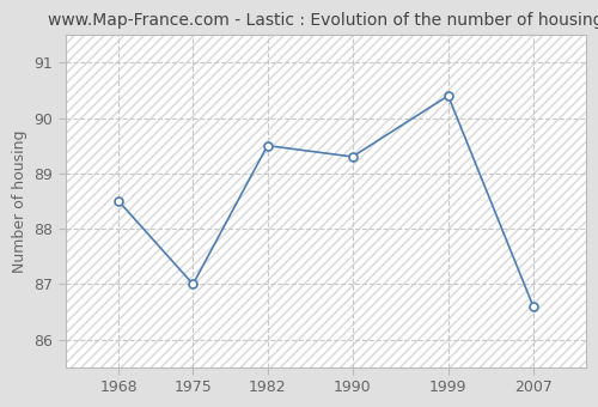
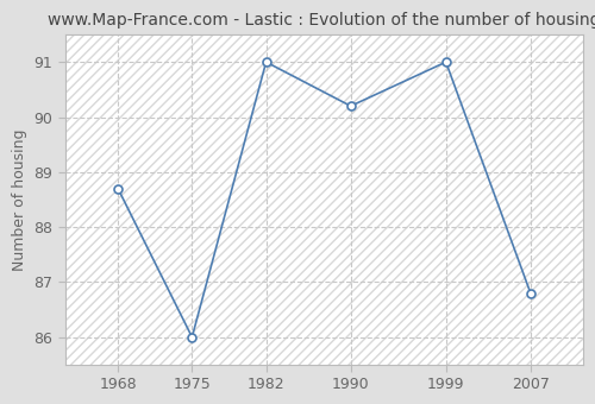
1968: 88.5 -> 88.7
1975: 87.0 -> 86.0
1982: 89.5 -> 91.0
1990: 89.3 -> 90.2
1999: 90.4 -> 91.0
2007: 86.6 -> 86.8
